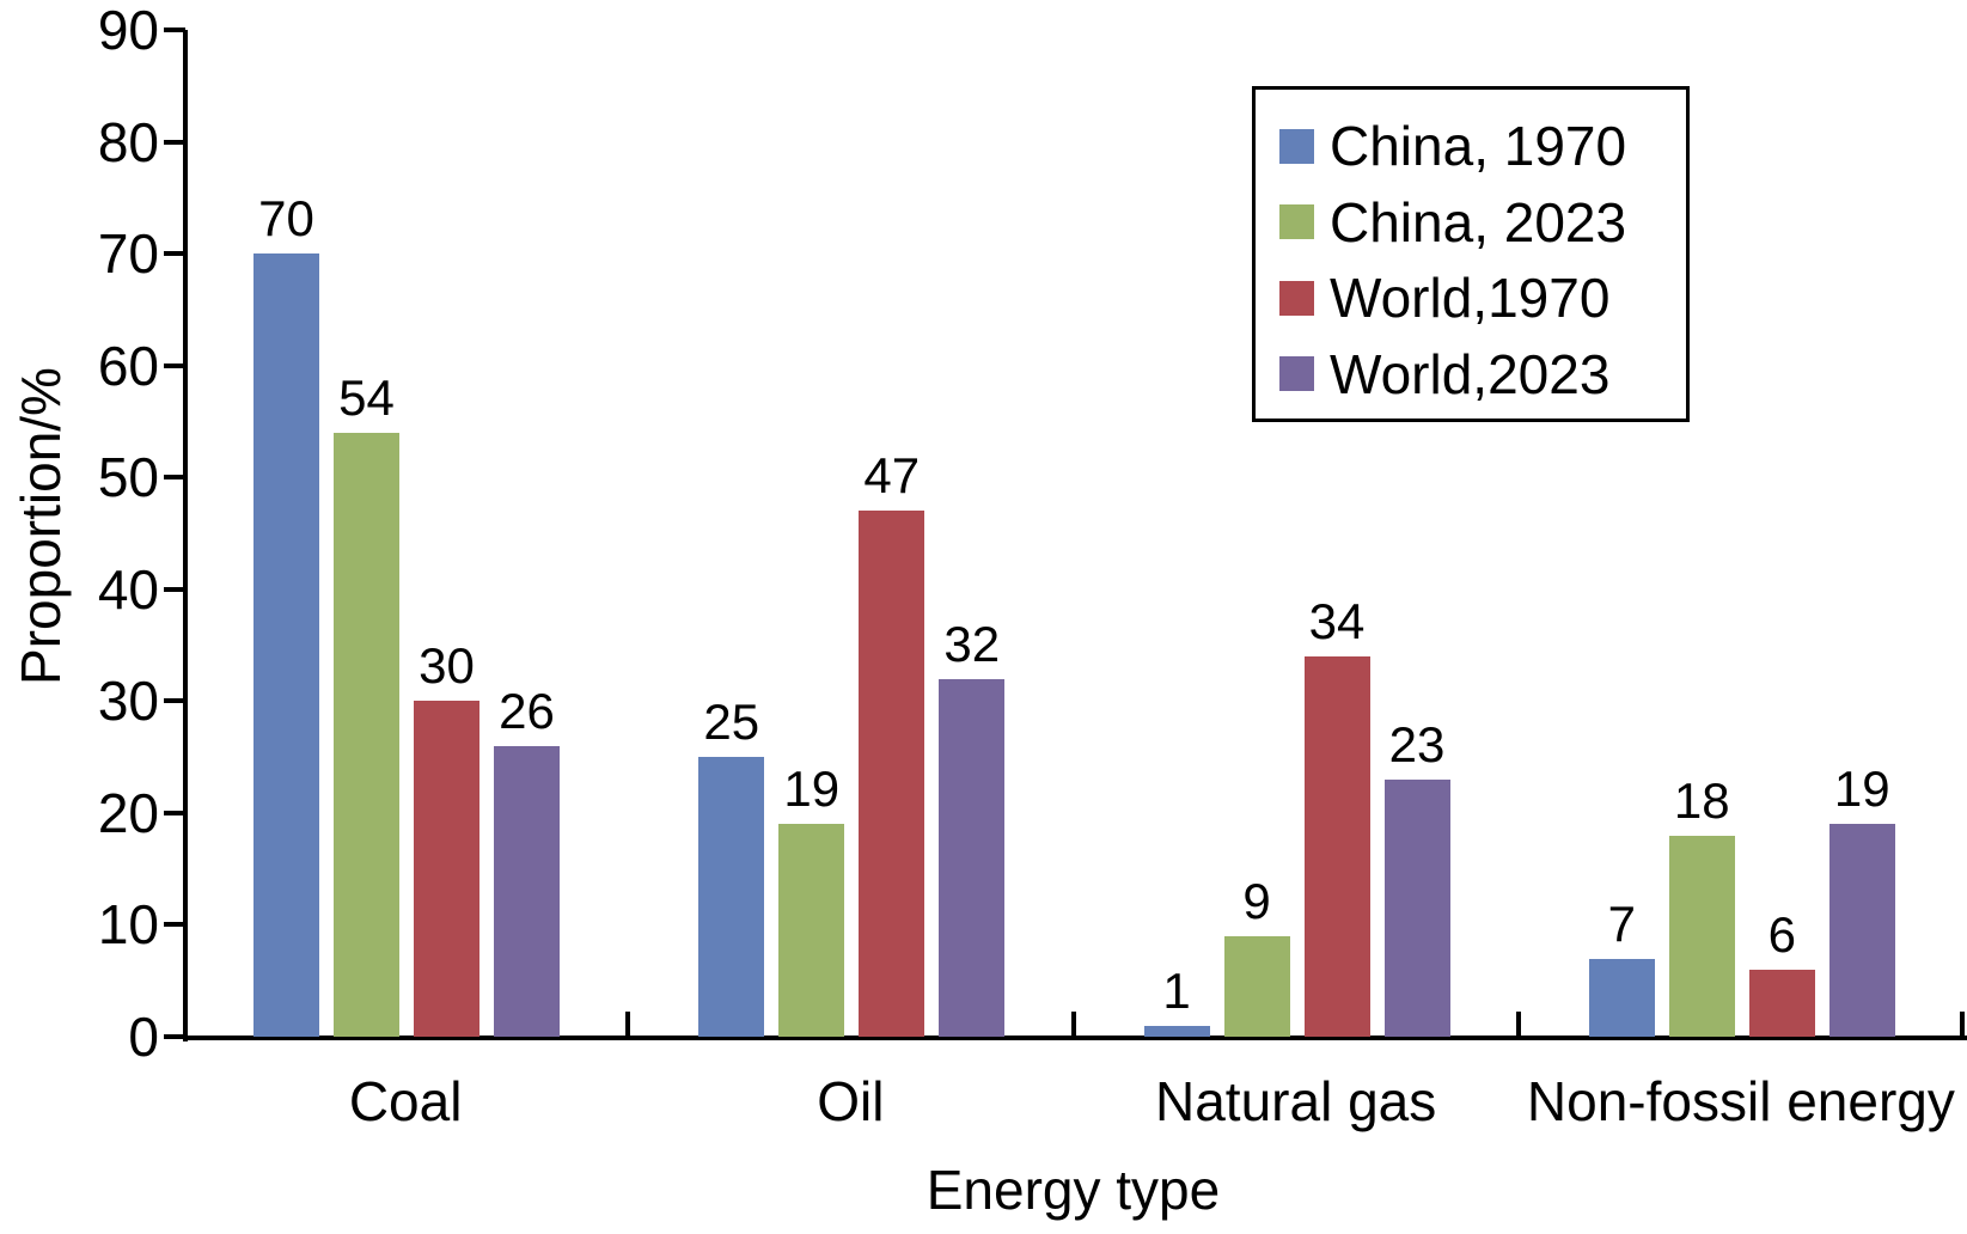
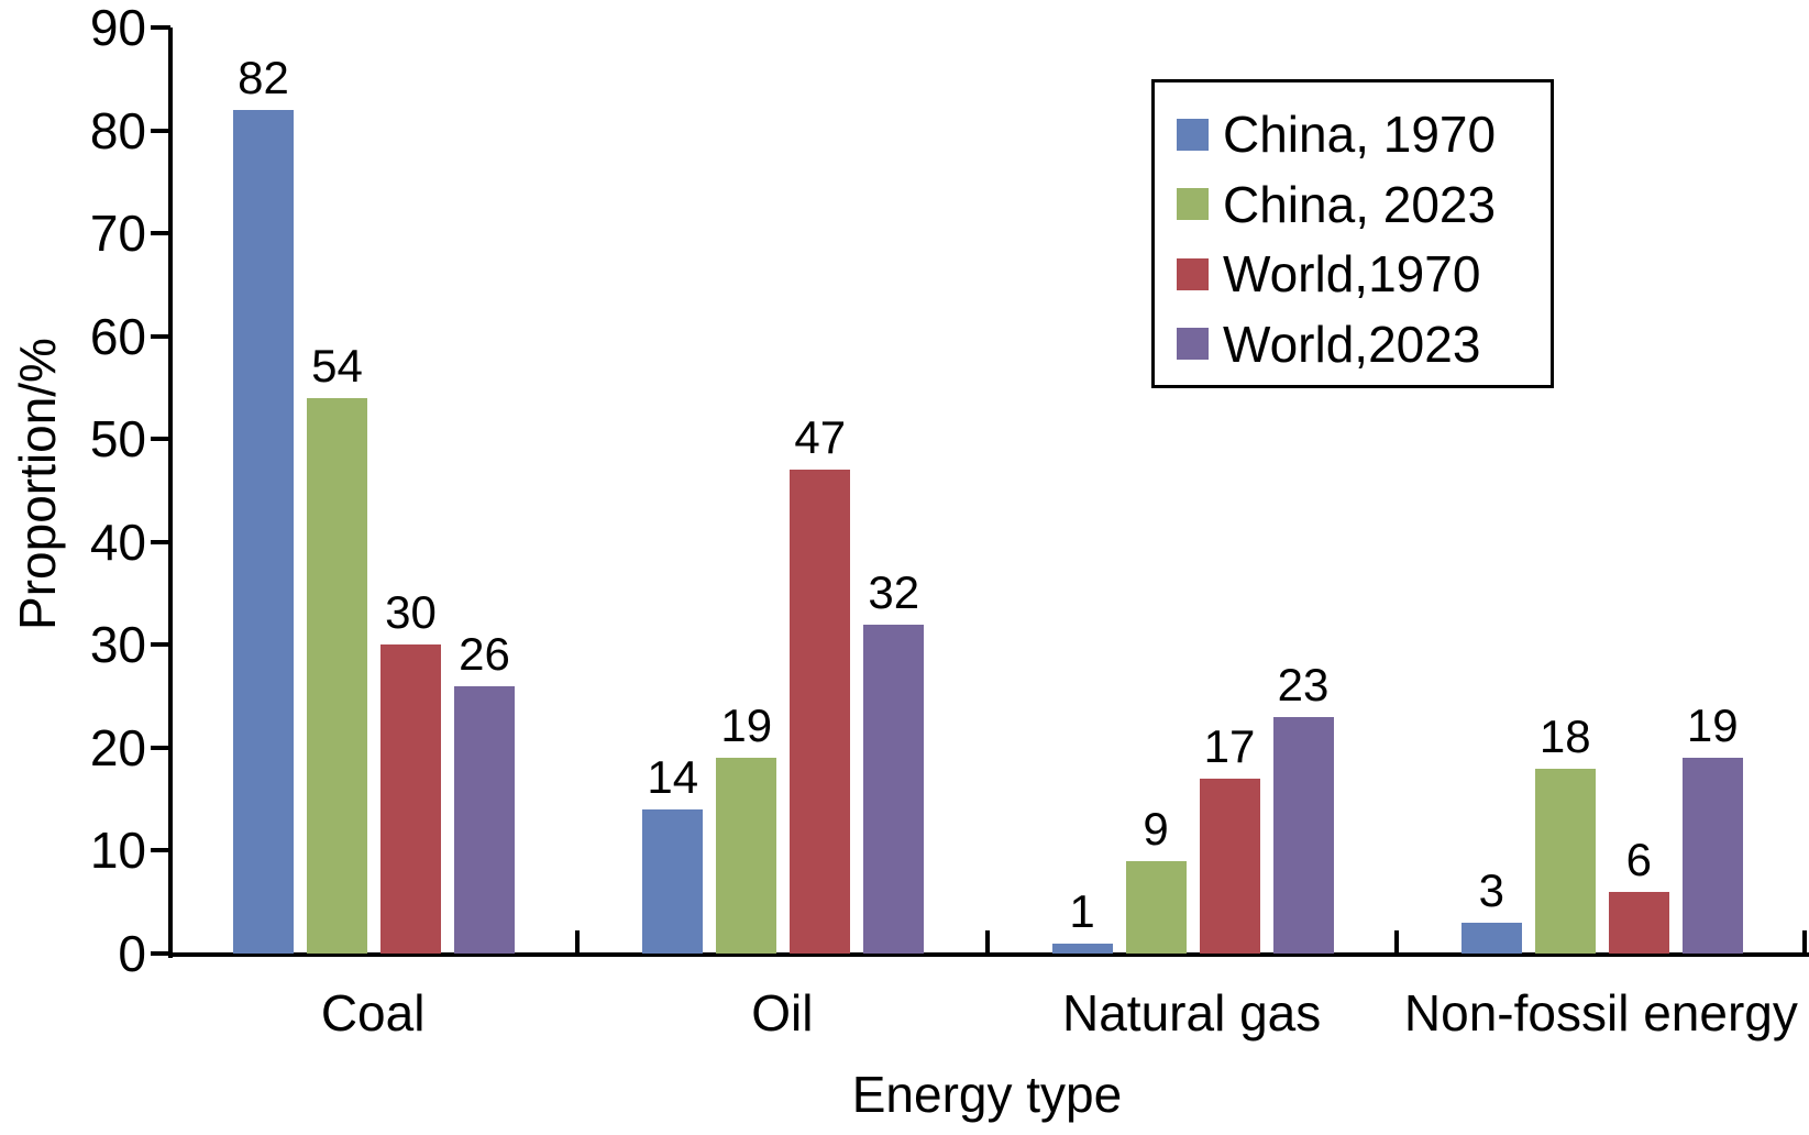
China, 1970/Coal: 70 -> 82
China, 1970/Oil: 25 -> 14
World,1970/Natural gas: 34 -> 17
China, 1970/Non-fossil energy: 7 -> 3
